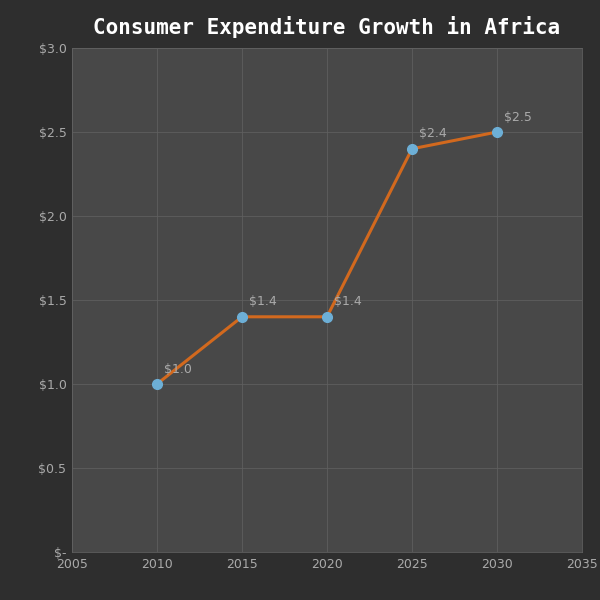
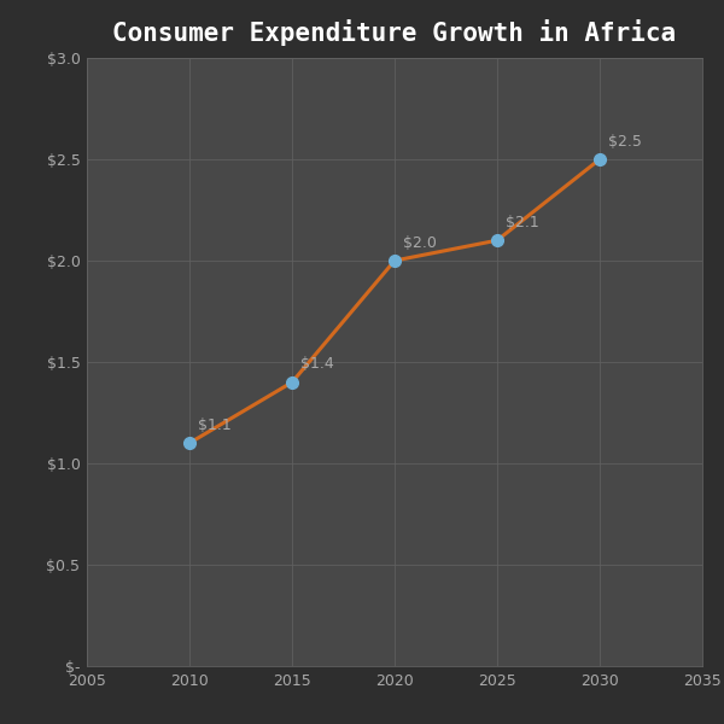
2010: $1.0 -> $1.1
2020: $1.4 -> $2.0
2025: $2.4 -> $2.1
